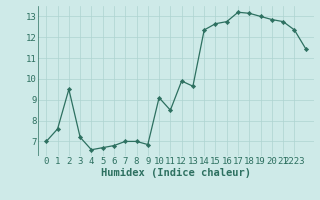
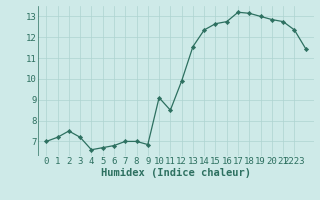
1: 7.60 -> 7.20
2: 9.50 -> 7.50
13: 9.65 -> 11.55
